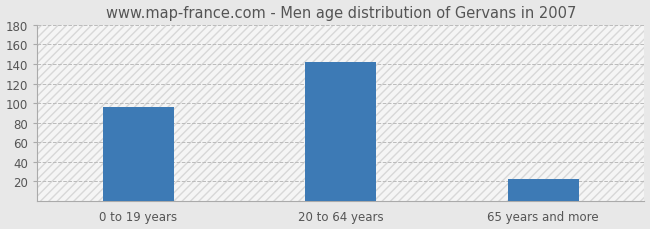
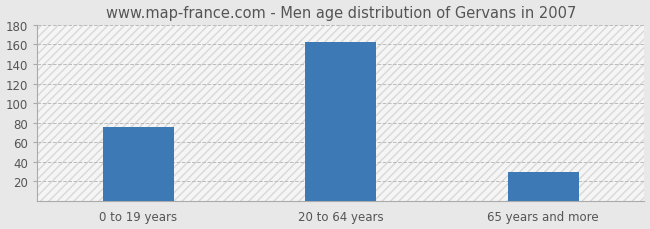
0 to 19 years: 96 -> 75
20 to 64 years: 142 -> 162
65 years and more: 22 -> 29
